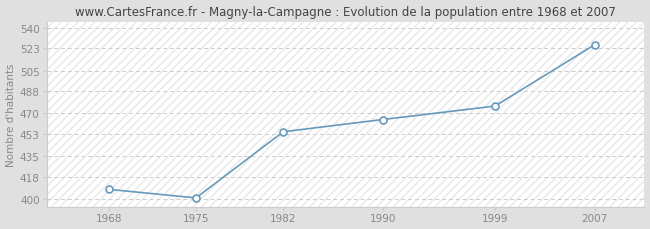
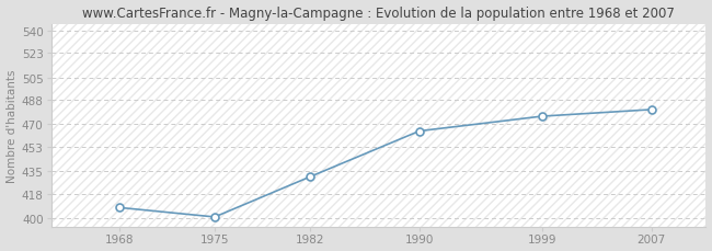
1982: 455 -> 431
2007: 526 -> 481
